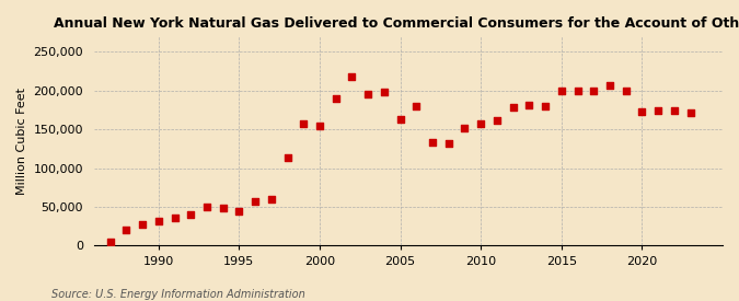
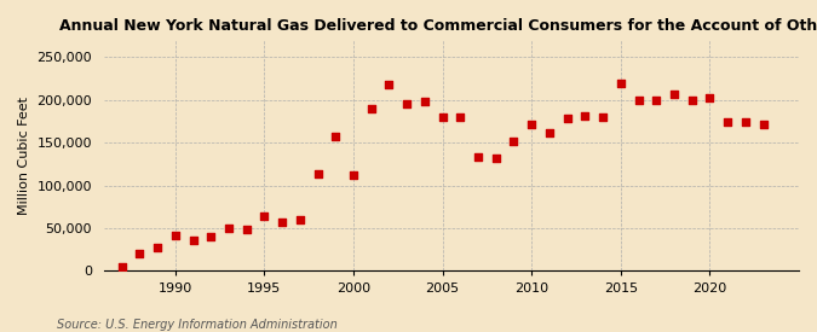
1990: 32,000 -> 42,000
1995: 45,000 -> 64,000
2000: 155,000 -> 112,000
2005: 163,000 -> 180,000
2010: 157,000 -> 172,000
2015: 200,000 -> 220,000
2020: 173,000 -> 202,000
